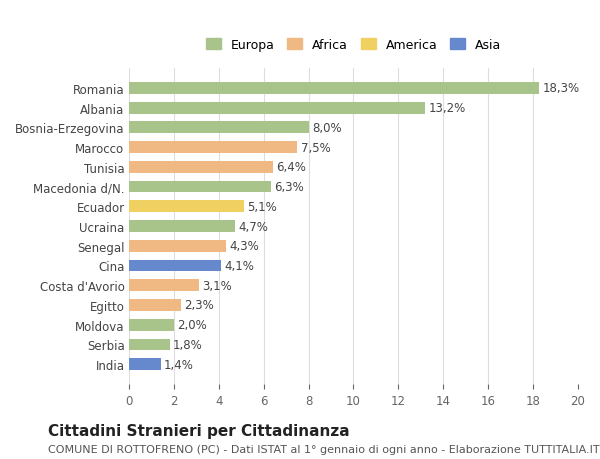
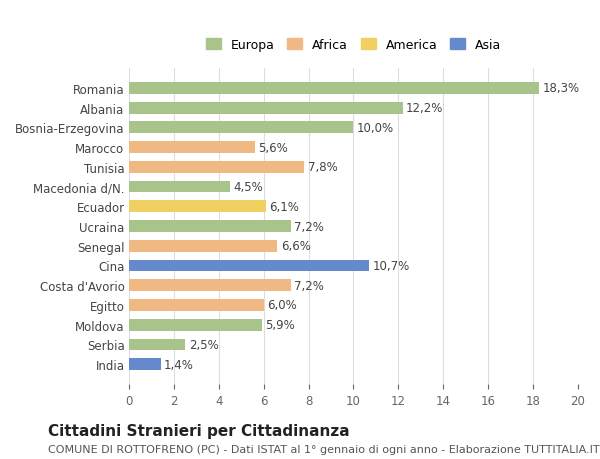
Albania: 13,2% -> 12,2%
Bosnia-Erzegovina: 8,0% -> 10,0%
Marocco: 7,5% -> 5,6%
Tunisia: 6,4% -> 7,8%
Macedonia d/N.: 6,3% -> 4,5%
Ecuador: 5,1% -> 6,1%
Ucraina: 4,7% -> 7,2%
Senegal: 4,3% -> 6,6%
Cina: 4,1% -> 10,7%
Costa d'Avorio: 3,1% -> 7,2%
Egitto: 2,3% -> 6,0%
Moldova: 2,0% -> 5,9%
Serbia: 1,8% -> 2,5%
